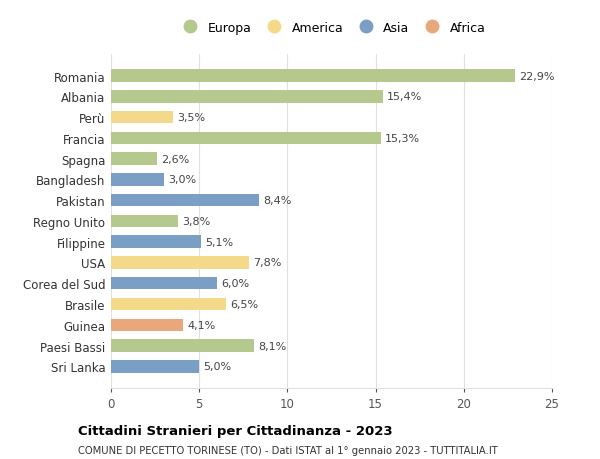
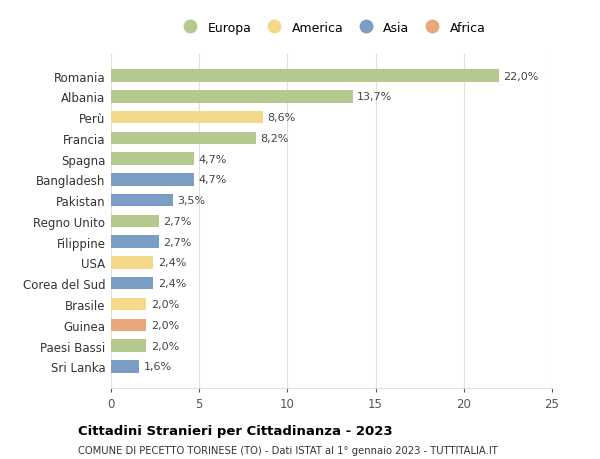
Romania: 22,9% -> 22,0%
Albania: 15,4% -> 13,7%
Perù: 3,5% -> 8,6%
Francia: 15,3% -> 8,2%
Spagna: 2,6% -> 4,7%
Bangladesh: 3,0% -> 4,7%
Pakistan: 8,4% -> 3,5%
Regno Unito: 3,8% -> 2,7%
Filippine: 5,1% -> 2,7%
USA: 7,8% -> 2,4%
Corea del Sud: 6,0% -> 2,4%
Brasile: 6,5% -> 2,0%
Guinea: 4,1% -> 2,0%
Paesi Bassi: 8,1% -> 2,0%
Sri Lanka: 5,0% -> 1,6%
